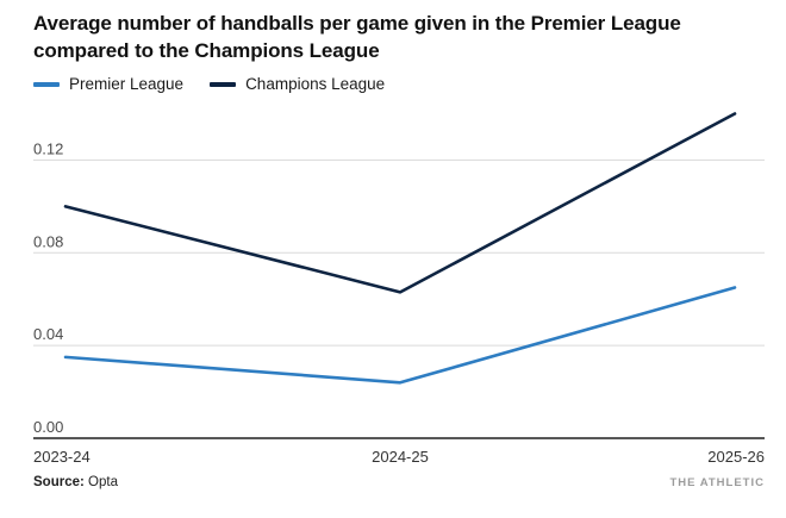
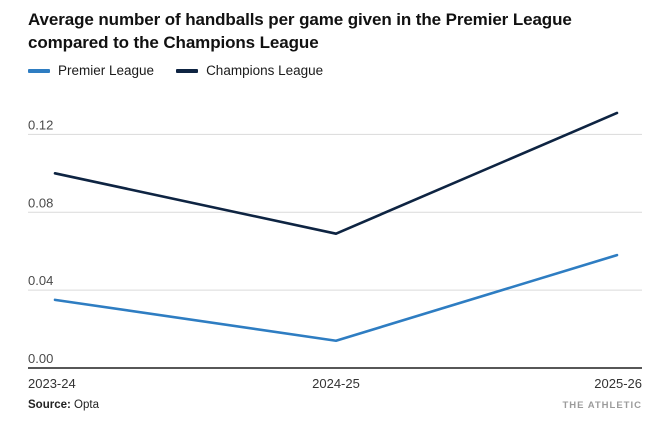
Premier League/2024-25: 0.024 -> 0.014
Champions League/2024-25: 0.063 -> 0.069
Premier League/2025-26: 0.065 -> 0.058
Champions League/2025-26: 0.140 -> 0.131
